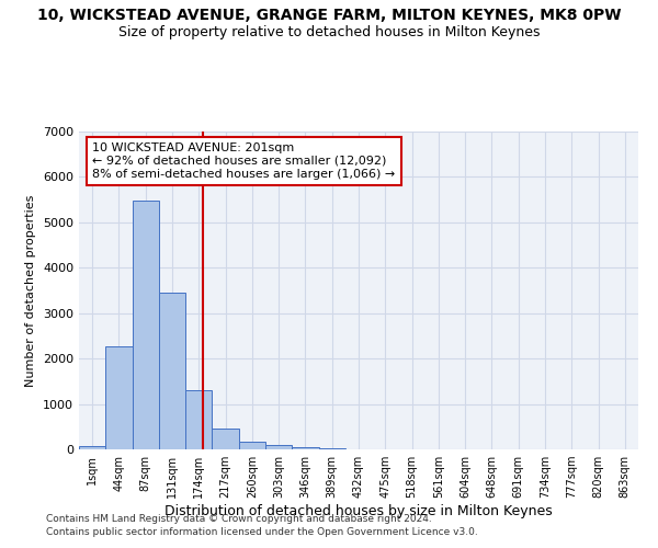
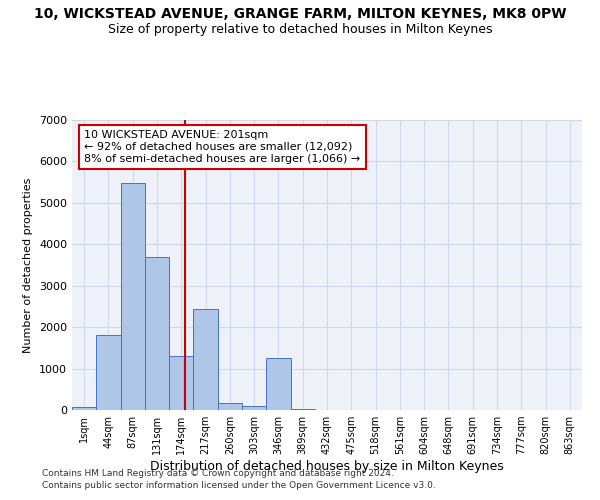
44sqm: 2270 -> 1800
131sqm: 3440 -> 3700
217sqm: 460 -> 2450
346sqm: 60 -> 1250
